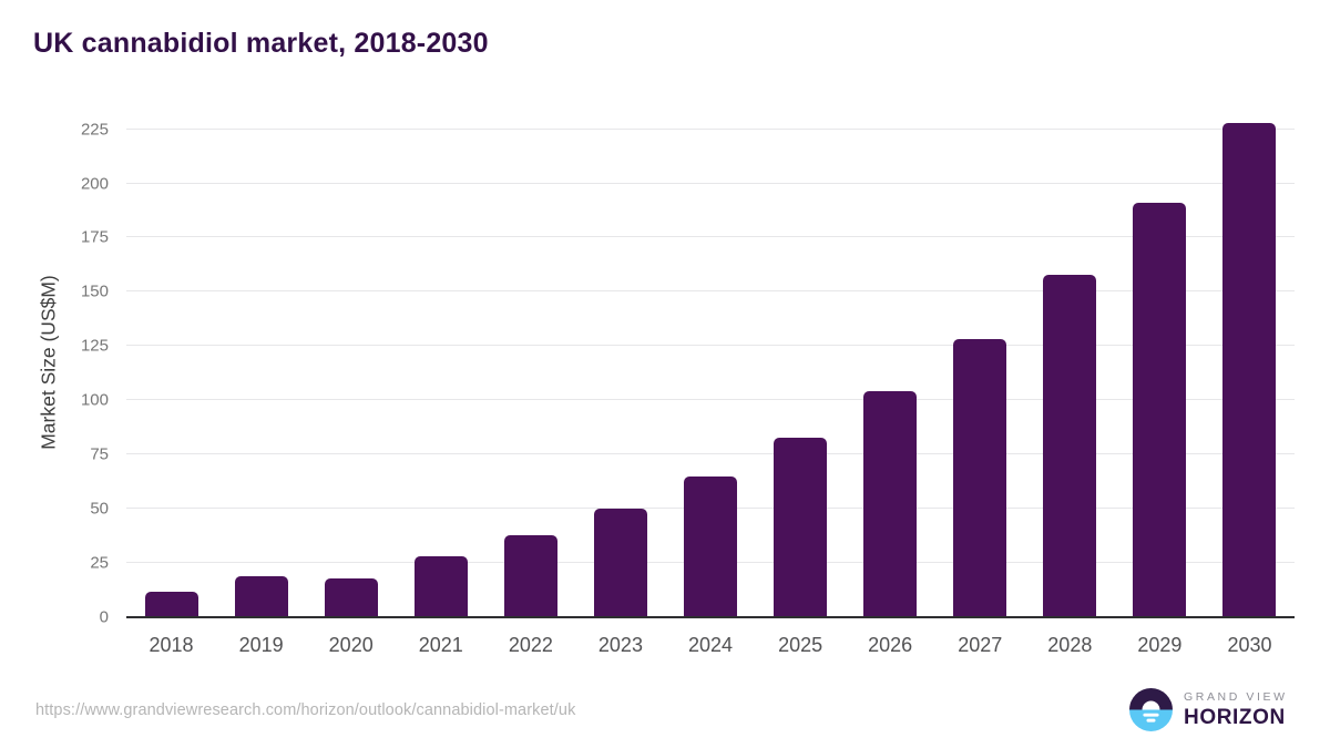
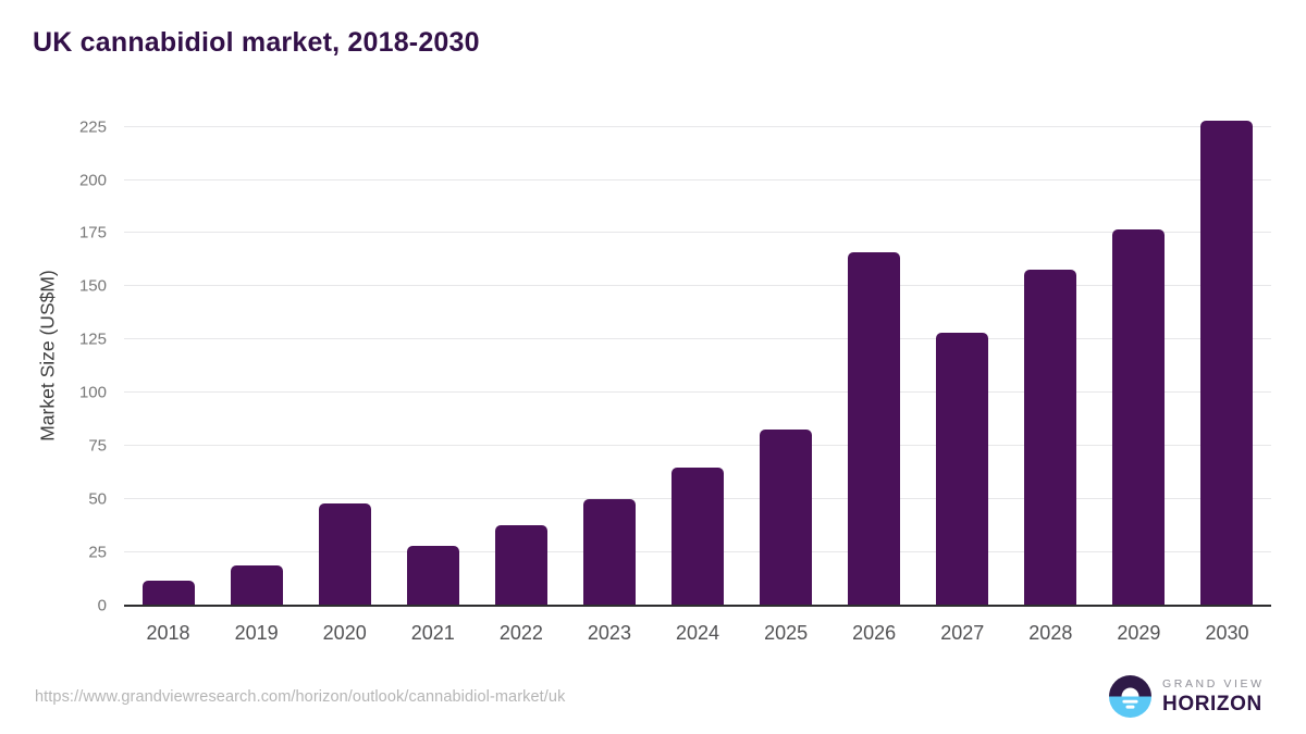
2020: 18 -> 48
2026: 104 -> 166
2029: 191 -> 177
